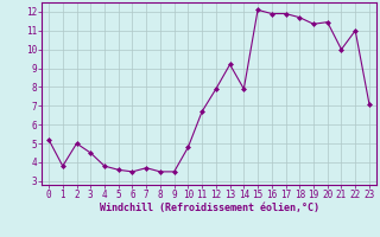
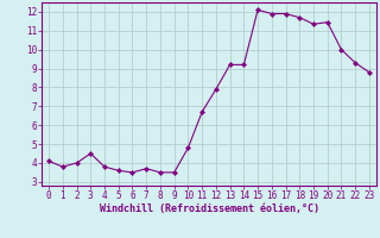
0: 5.2 -> 4.1
2: 5.0 -> 4.0
14: 7.9 -> 9.2
22: 11.0 -> 9.3
23: 7.1 -> 8.8
